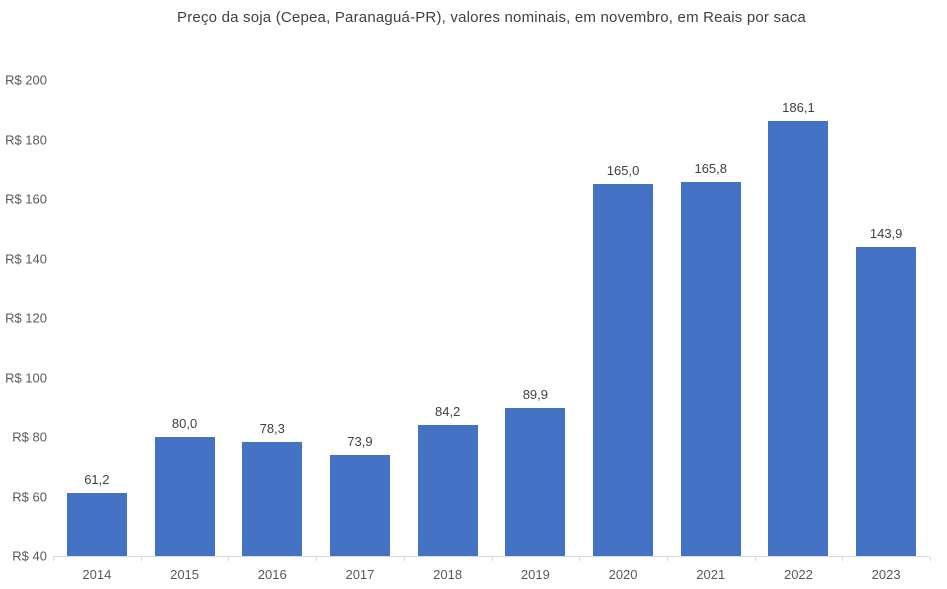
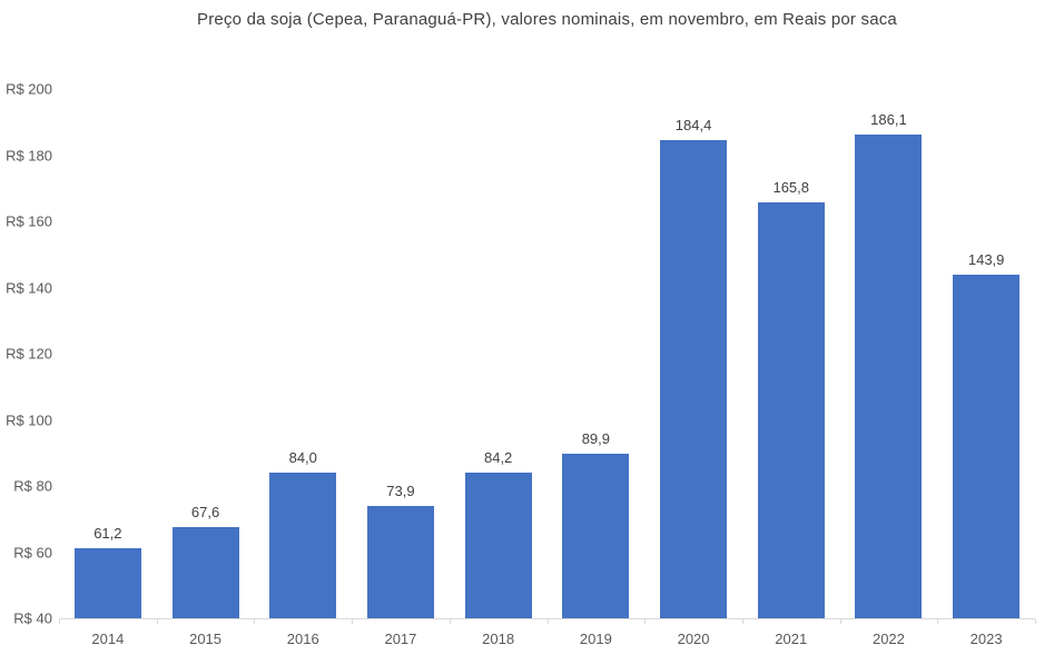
2015: 80,0 -> 67,6
2016: 78,3 -> 84,0
2020: 165,0 -> 184,4
